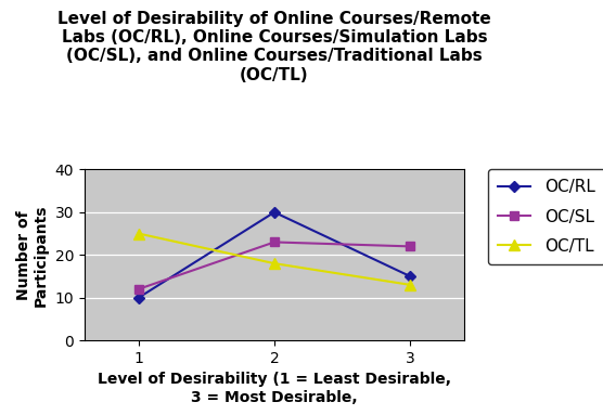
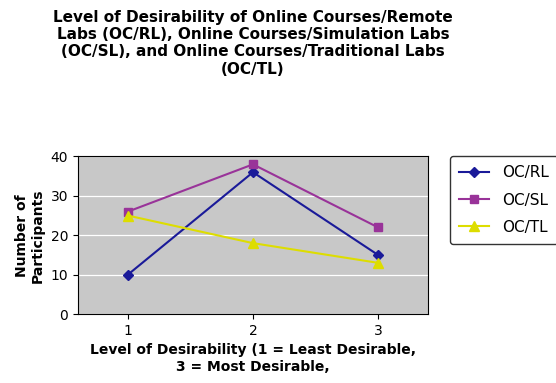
OC/SL/1: 12 -> 26
OC/RL/2: 30 -> 36
OC/SL/2: 23 -> 38
